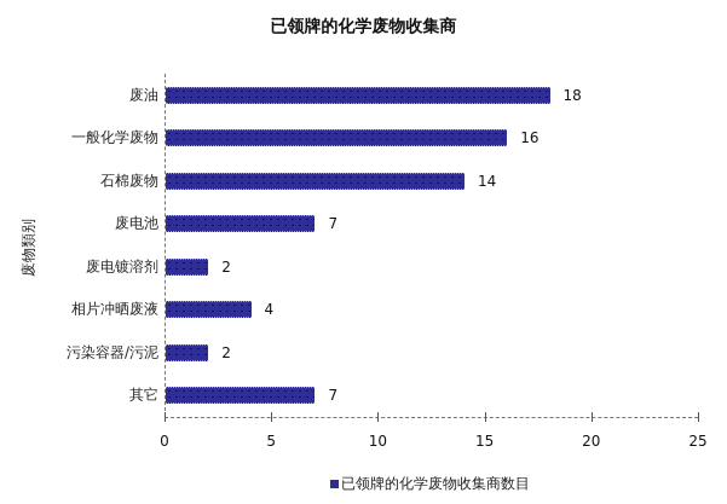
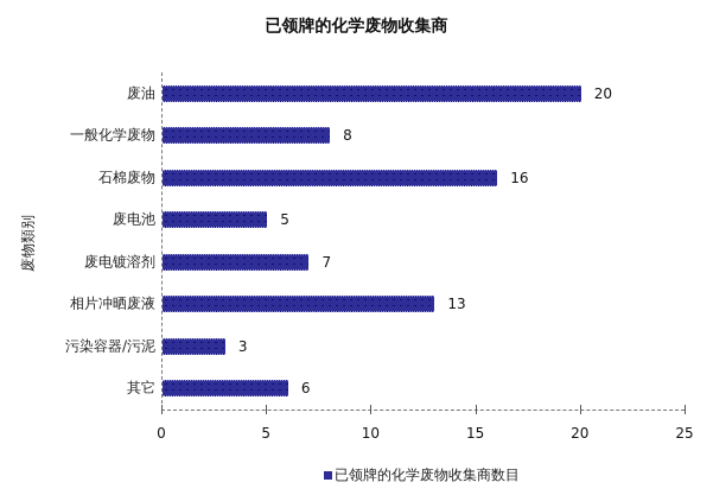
废油: 18 -> 20
一般化学废物: 16 -> 8
石棉废物: 14 -> 16
废电池: 7 -> 5
废电镀溶剂: 2 -> 7
相片冲晒废液: 4 -> 13
污染容器/污泥: 2 -> 3
其它: 7 -> 6
